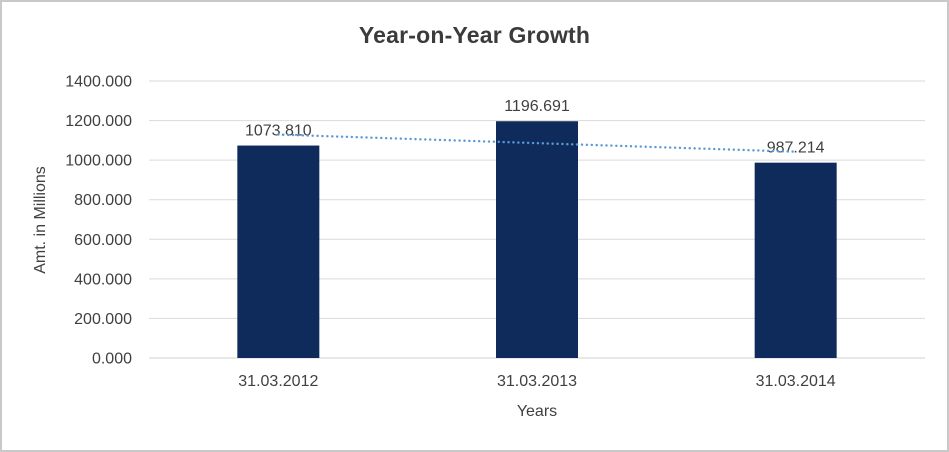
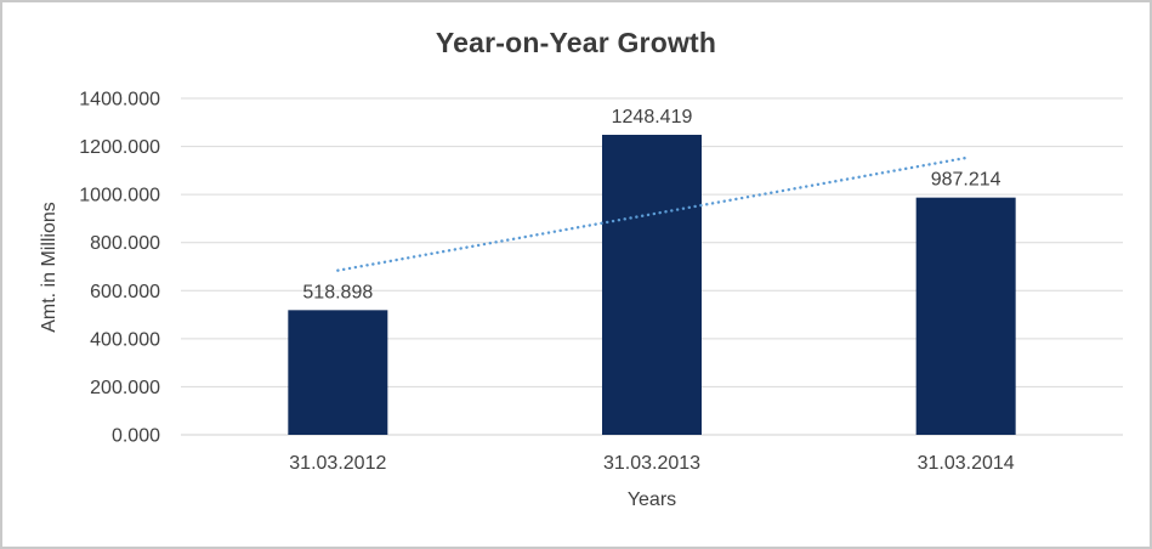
31.03.2012: 1073.810 -> 518.898
31.03.2013: 1196.691 -> 1248.419
